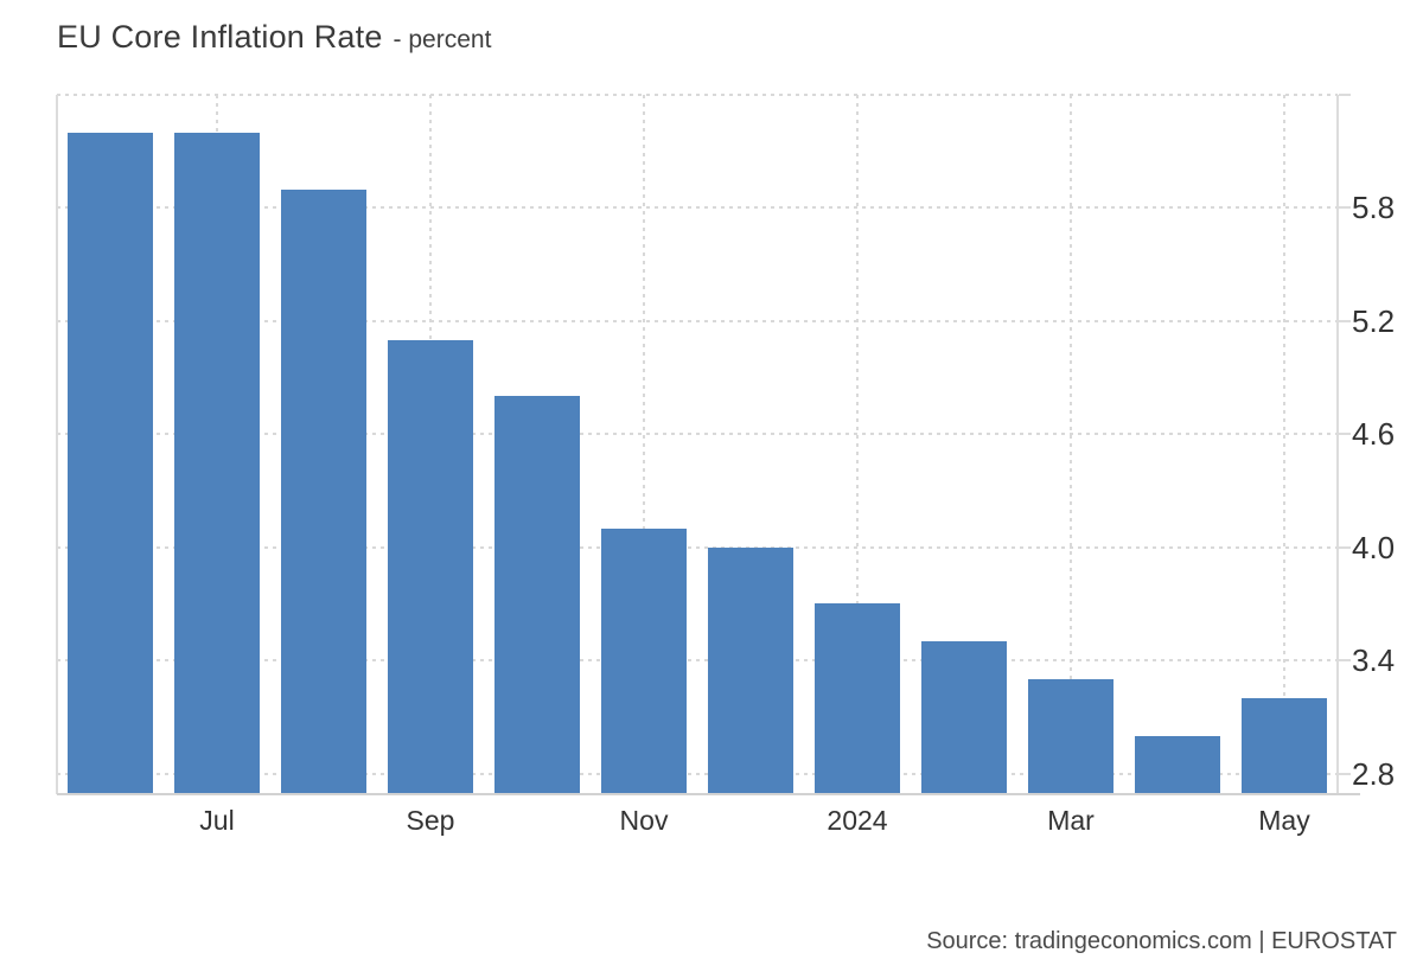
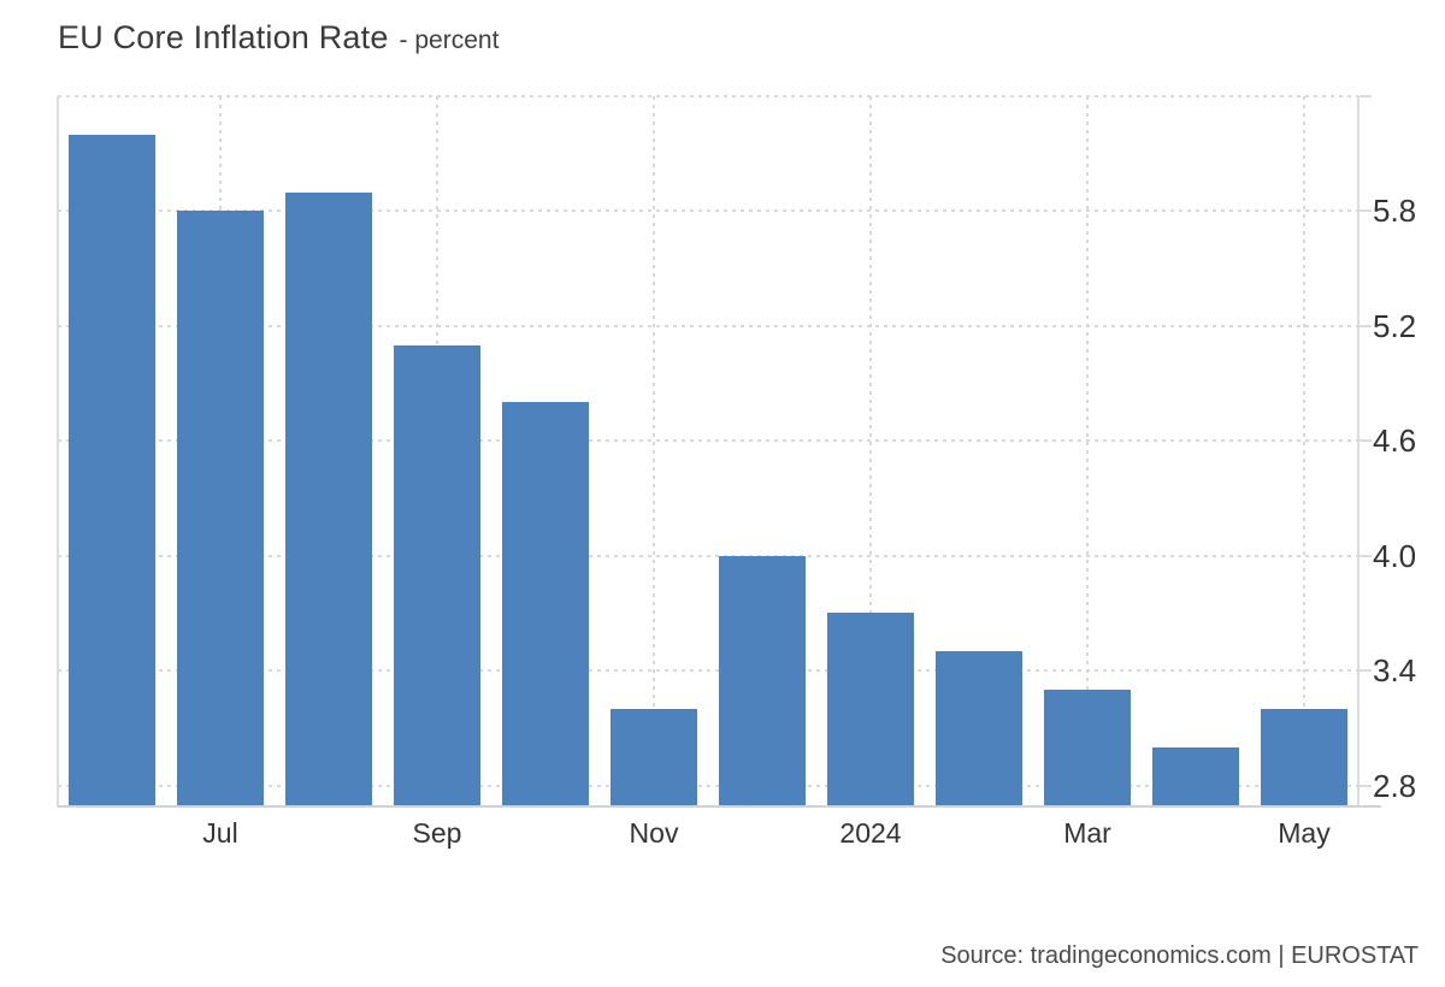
Jul: 6.2 -> 5.8
Nov: 4.1 -> 3.2
